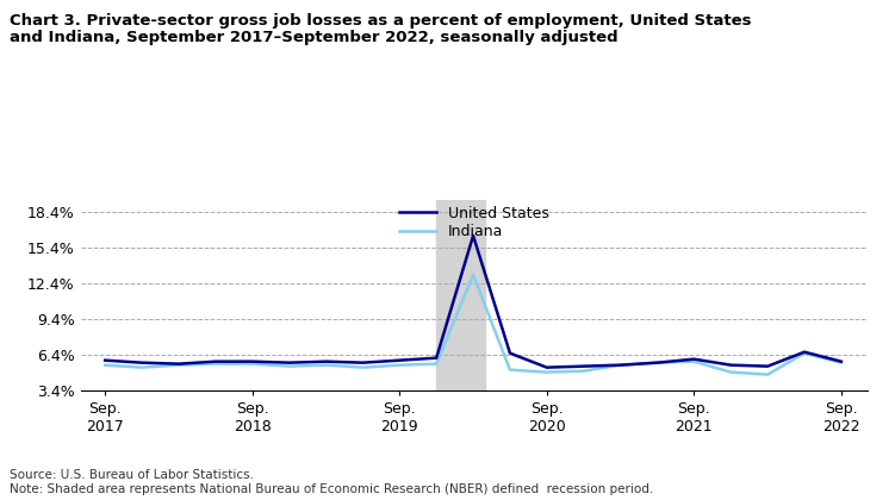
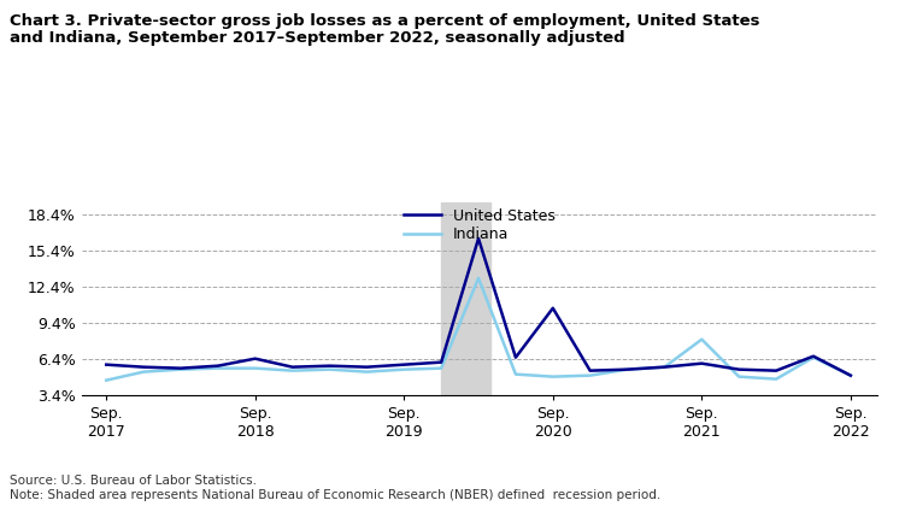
Indiana/Sep. 2017: 5.5% -> 4.6%
United States/Sep. 2018: 5.8% -> 6.4%
United States/Sep. 2020: 5.3% -> 10.6%
Indiana/Sep. 2021: 5.8% -> 8.0%
United States/Sep. 2022: 5.8% -> 5.0%
Indiana/Sep. 2022: 5.7% -> 5.0%
